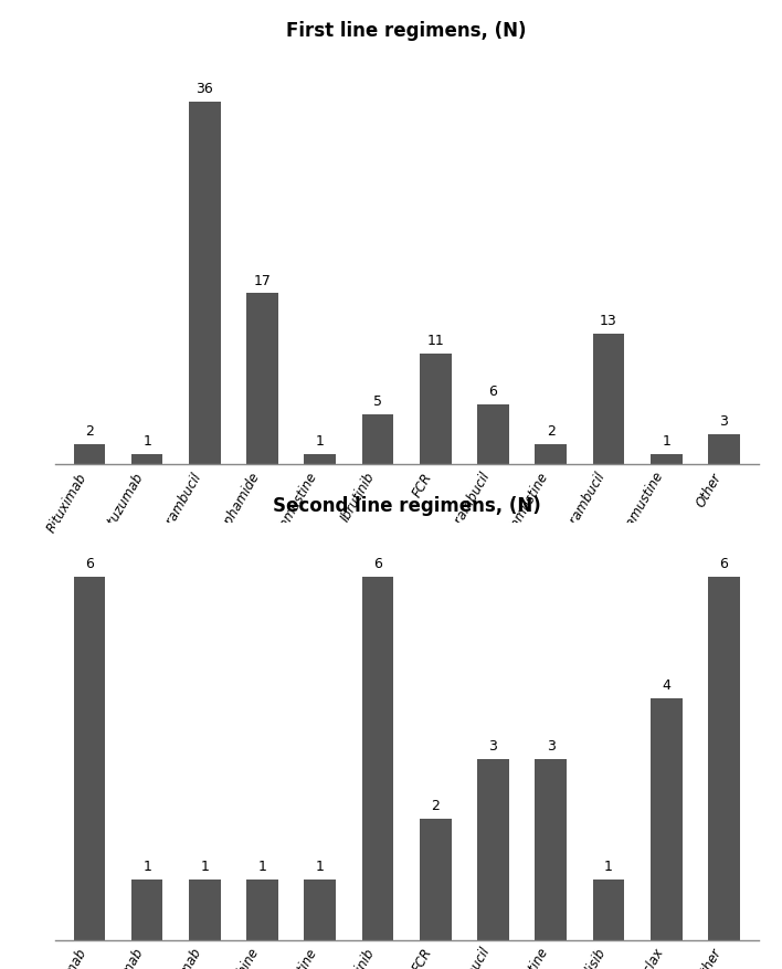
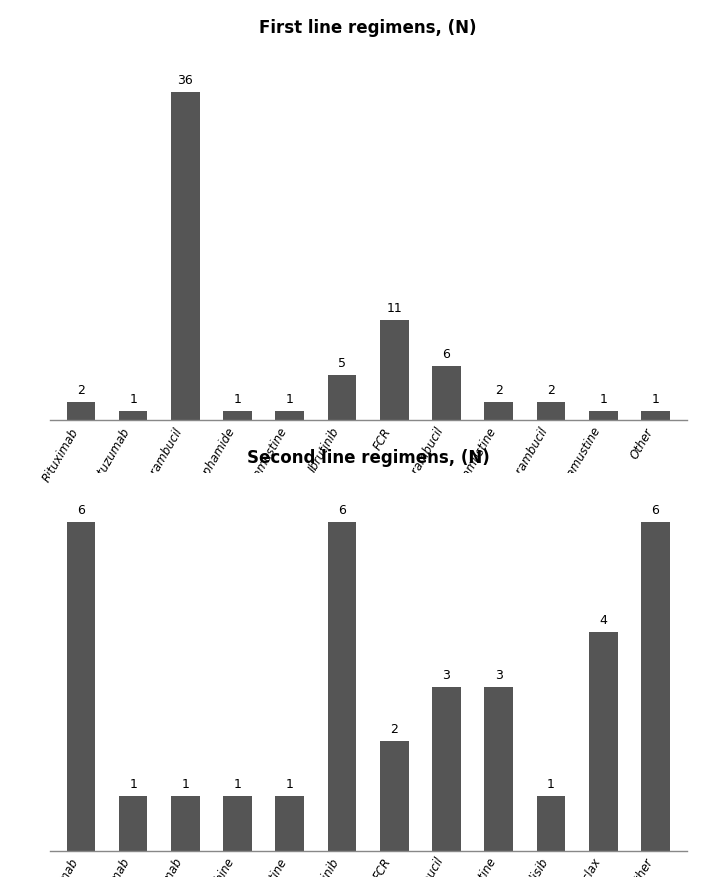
First line regimens, (N)/Cyclophosphamide: 17 -> 1
First line regimens, (N)/Ofa + Chlorambucil: 13 -> 2
First line regimens, (N)/Other: 3 -> 1
